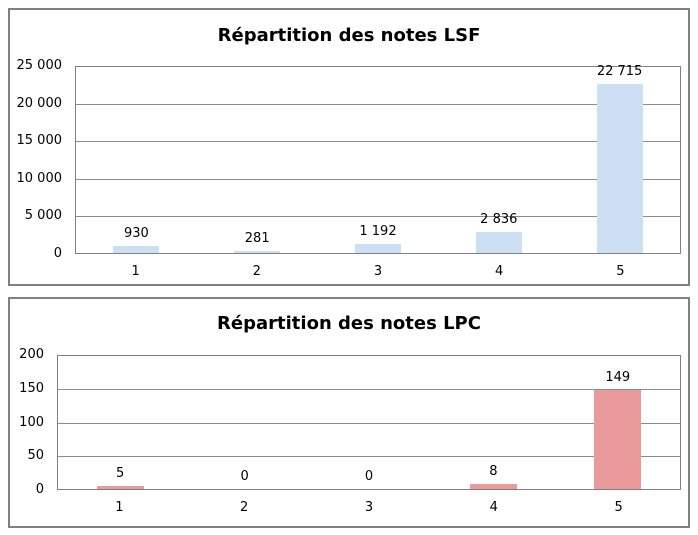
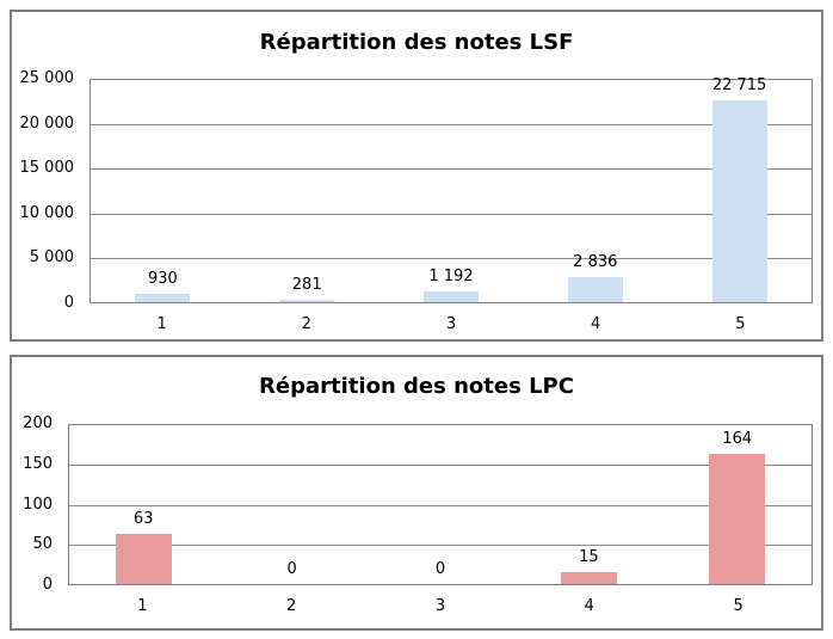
Répartition des notes LPC/1: 5 -> 63
Répartition des notes LPC/4: 8 -> 15
Répartition des notes LPC/5: 149 -> 164
